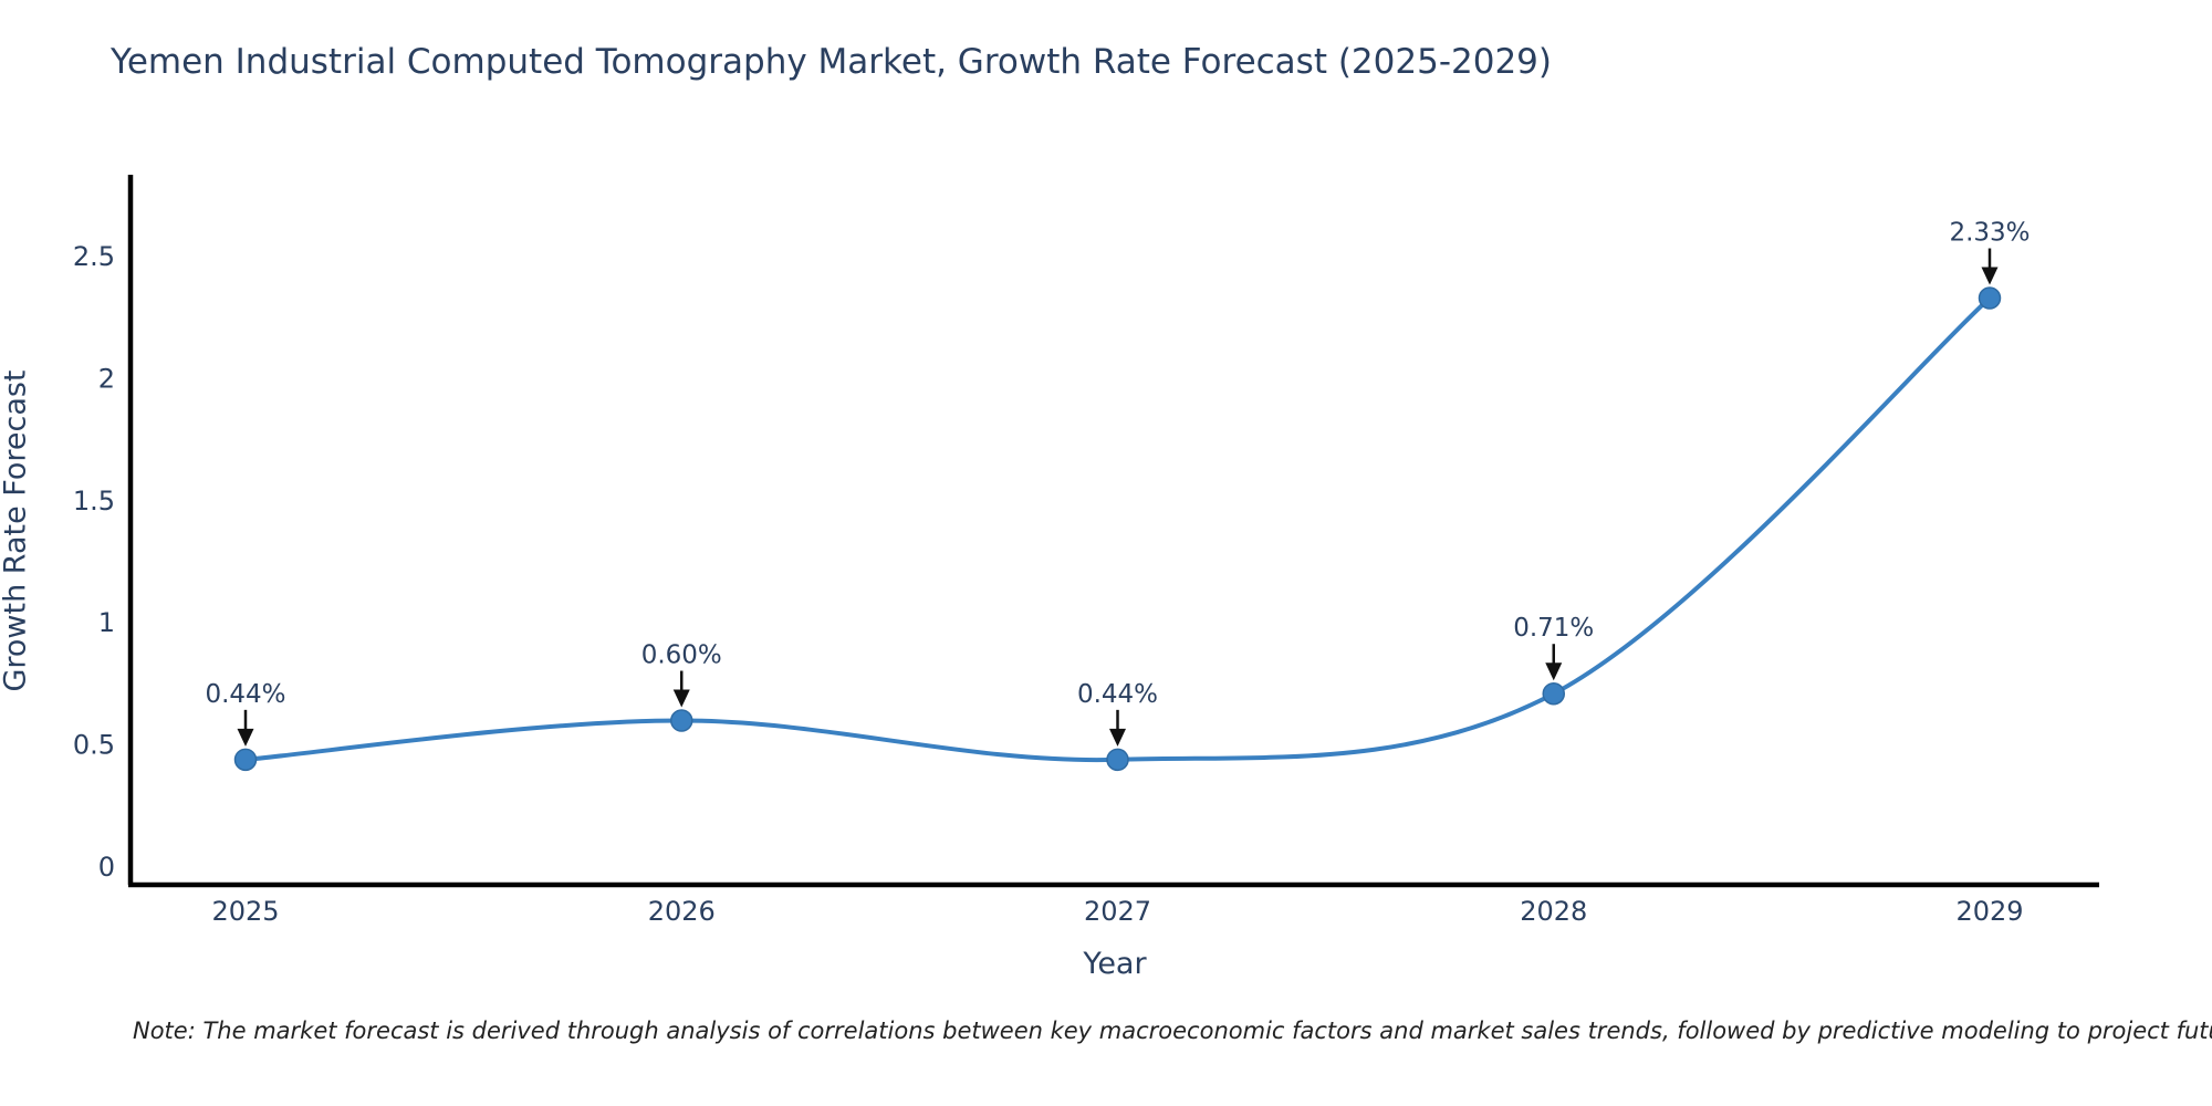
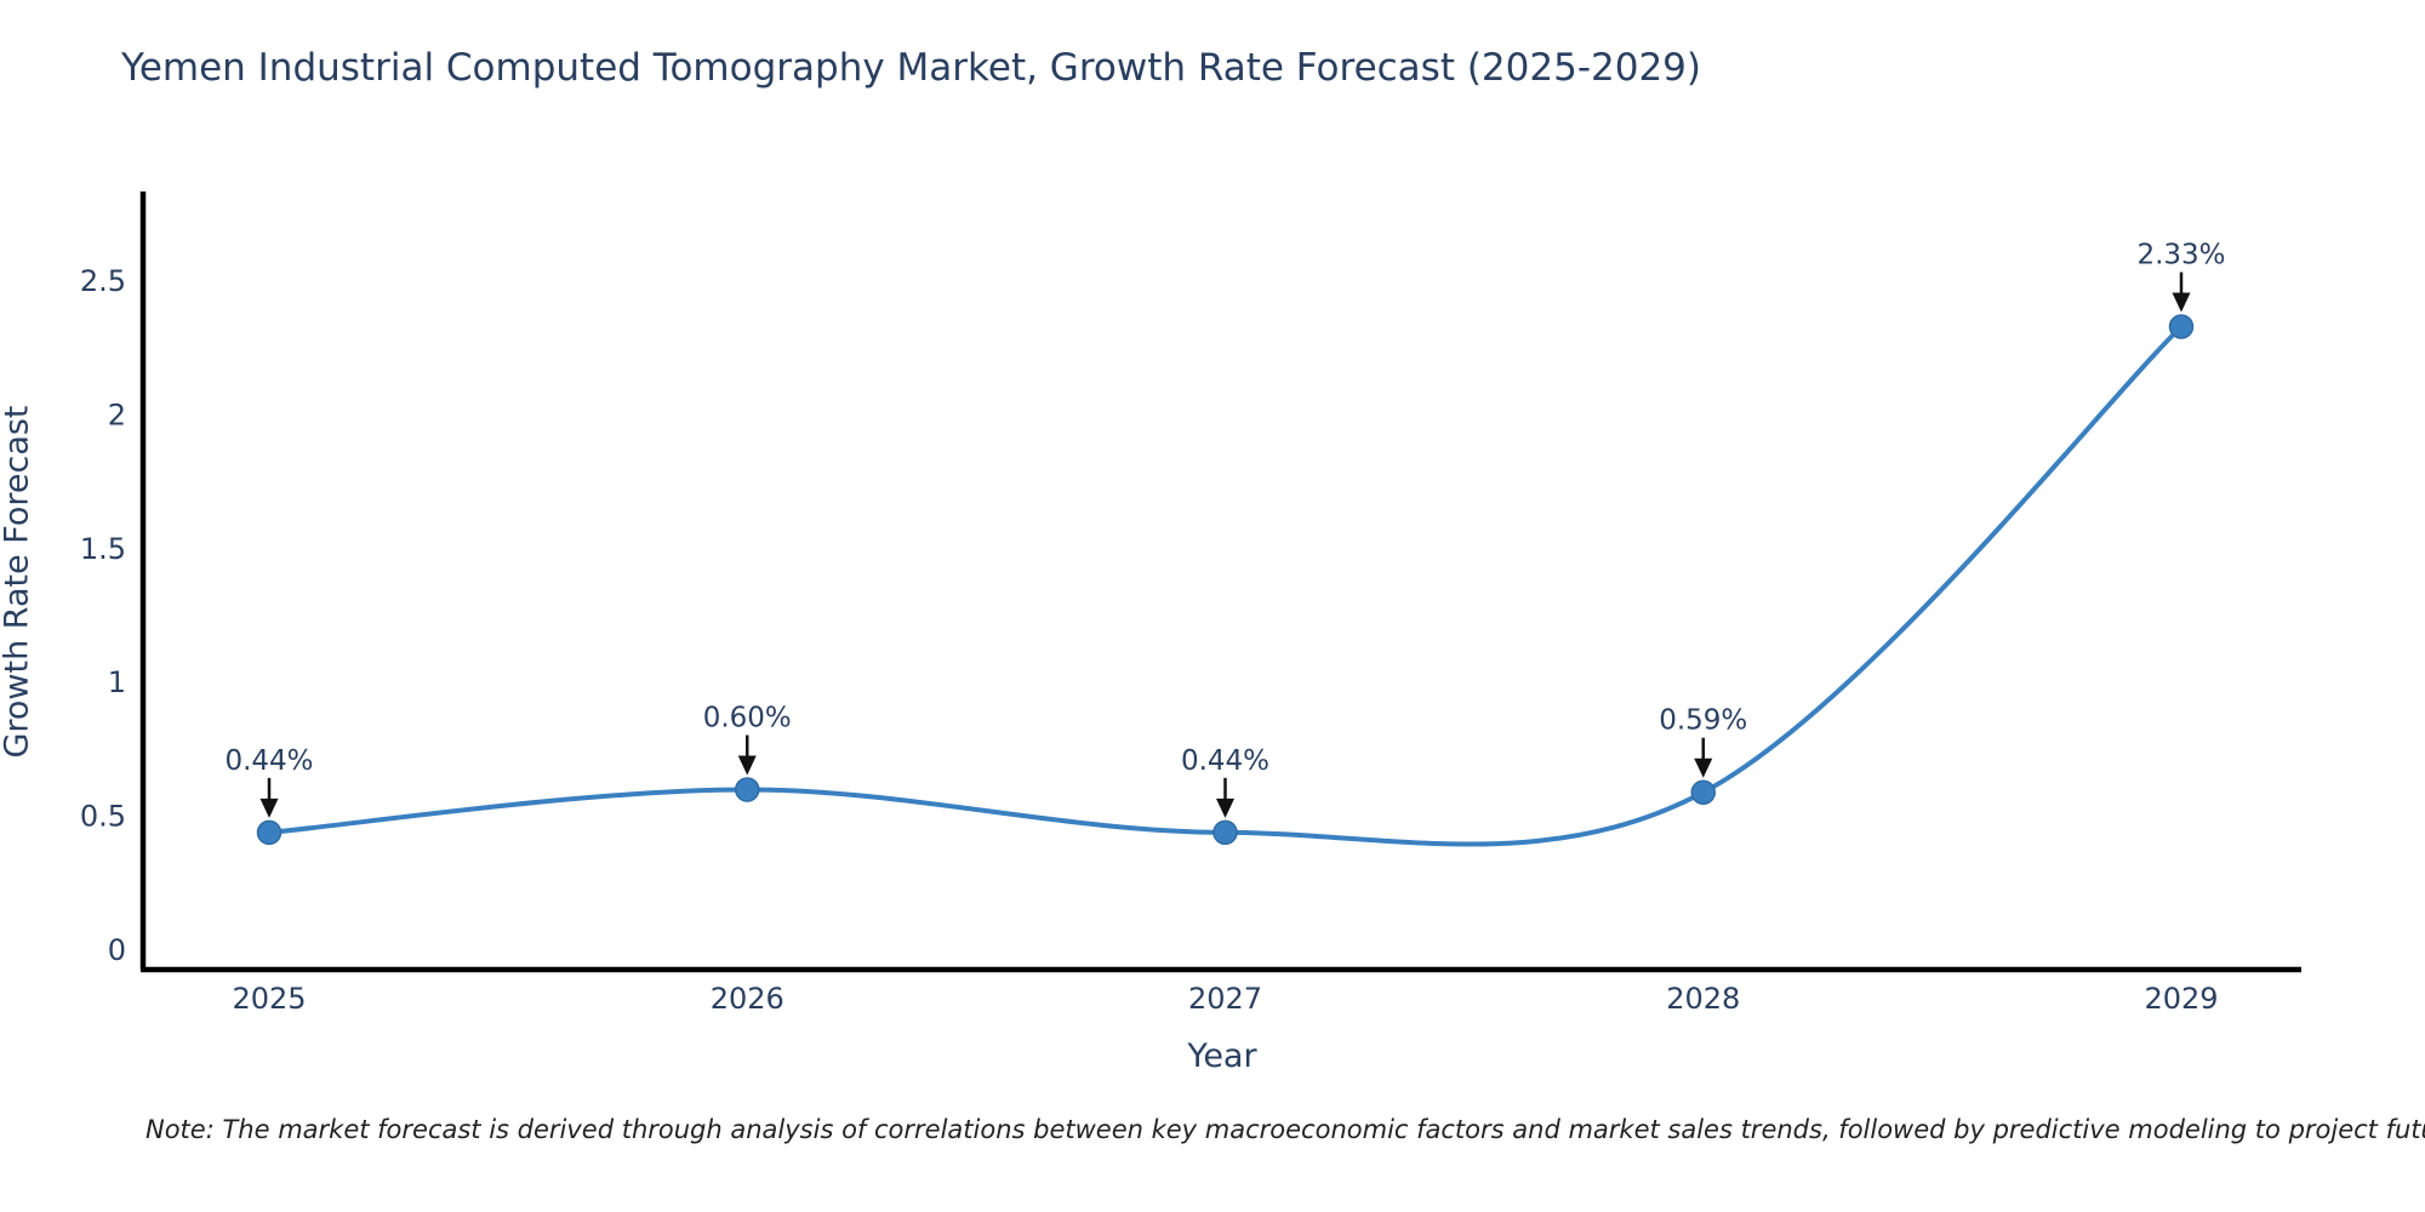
2028: 0.71% -> 0.59%
